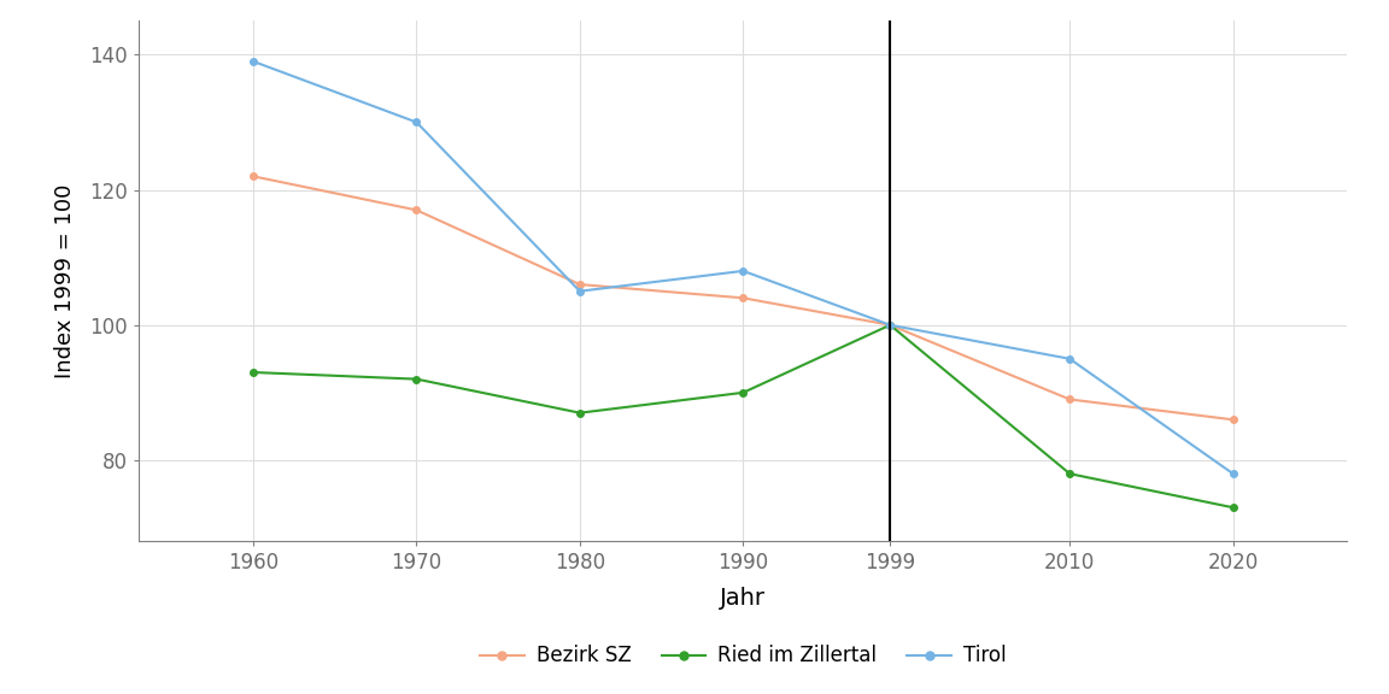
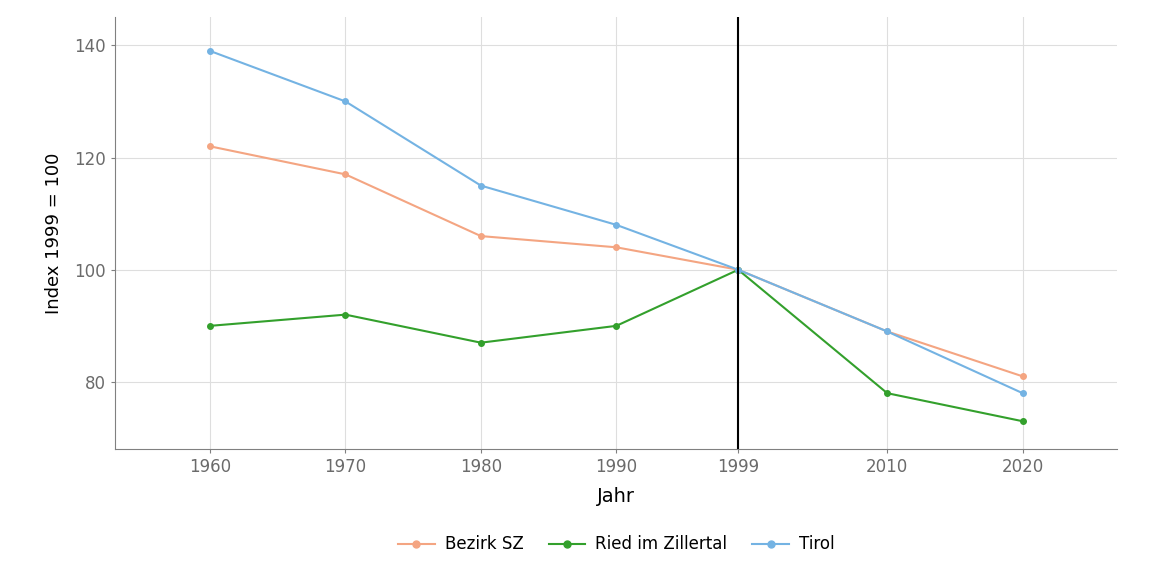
Ried im Zillertal/1960: 93 -> 90
Tirol/1980: 105 -> 115
Tirol/2010: 95 -> 89
Bezirk SZ/2020: 86 -> 81
